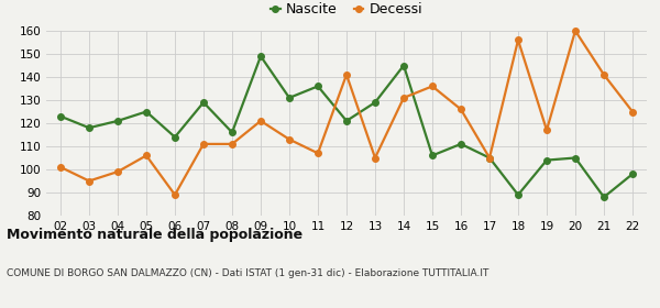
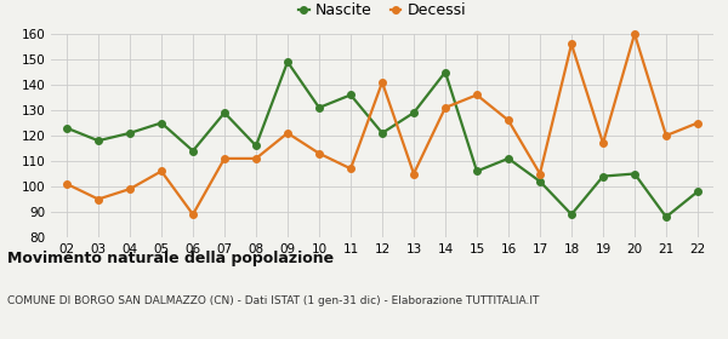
Nascite/17: 105 -> 102
Decessi/21: 141 -> 120
